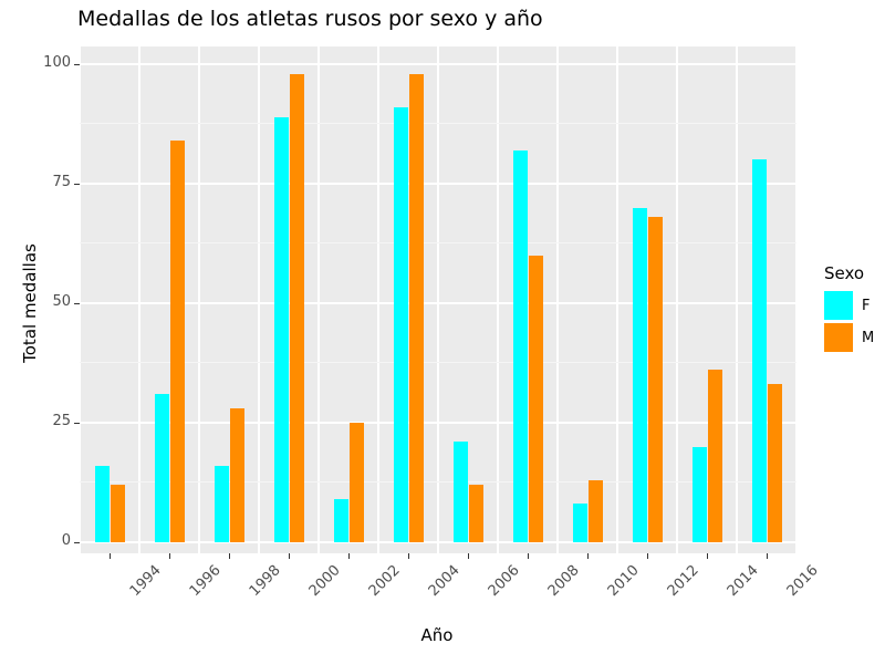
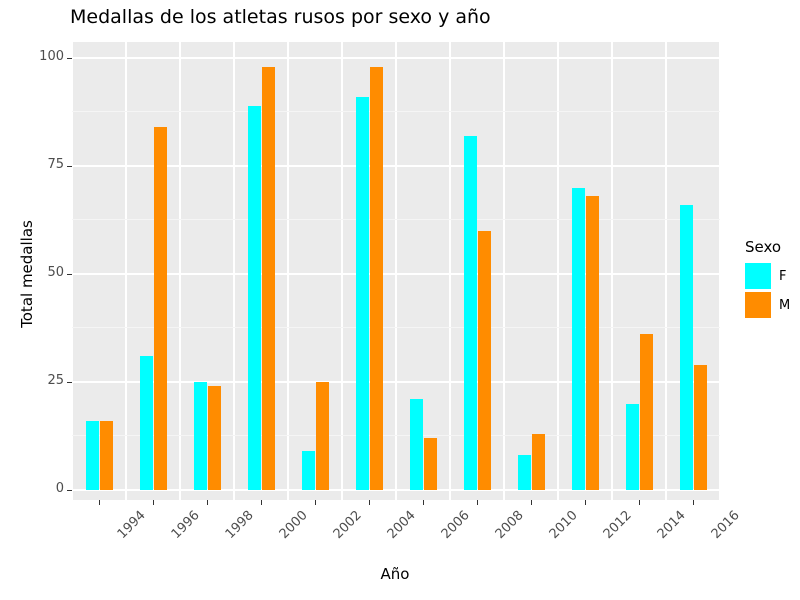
M/1994: 12 -> 16
F/1998: 16 -> 25
M/1998: 28 -> 24
F/2016: 80 -> 66
M/2016: 33 -> 29
